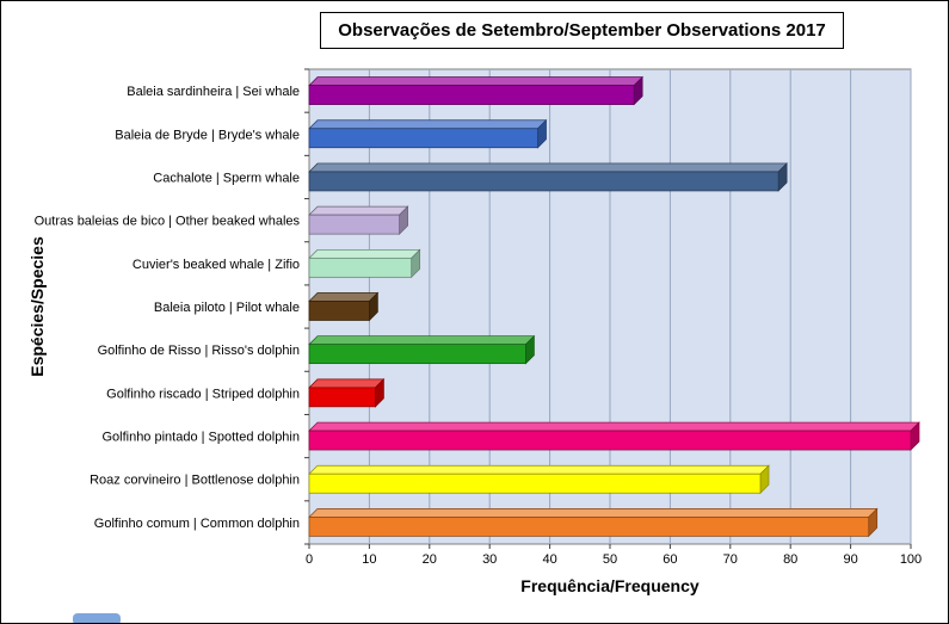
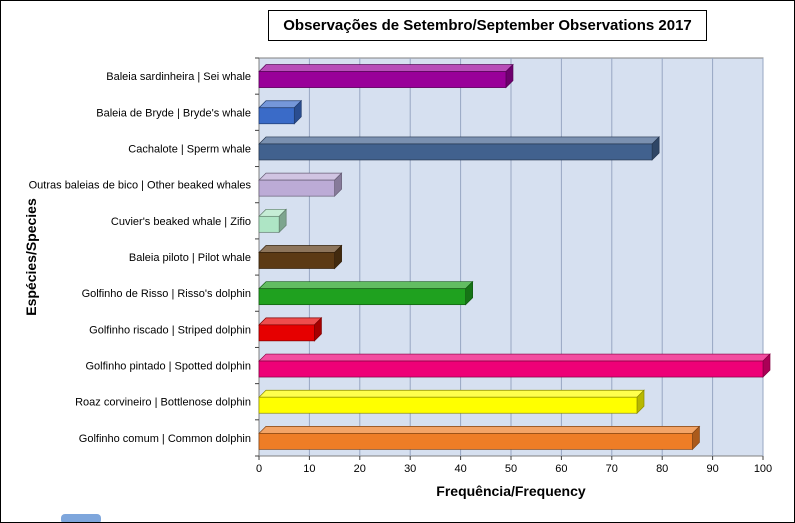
Baleia sardinheira | Sei whale: 54 -> 49
Baleia de Bryde | Bryde's whale: 38 -> 7
Cuvier's beaked whale | Zifio: 17 -> 4
Baleia piloto | Pilot whale: 10 -> 15
Golfinho de Risso | Risso's dolphin: 36 -> 41
Golfinho comum | Common dolphin: 93 -> 86
